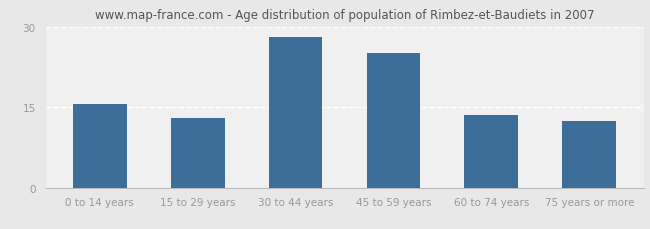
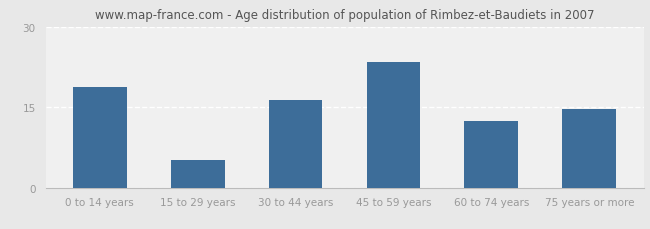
0 to 14 years: 15.5 -> 18.8
15 to 29 years: 13.0 -> 5.2
30 to 44 years: 28.0 -> 16.4
45 to 59 years: 25.0 -> 23.4
60 to 74 years: 13.5 -> 12.4
75 years or more: 12.5 -> 14.6
